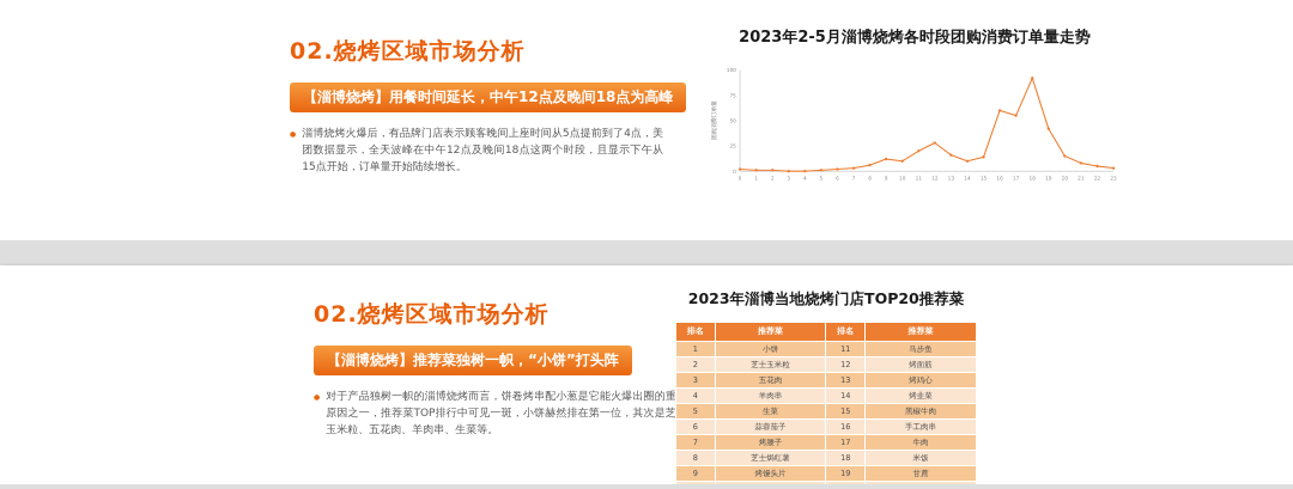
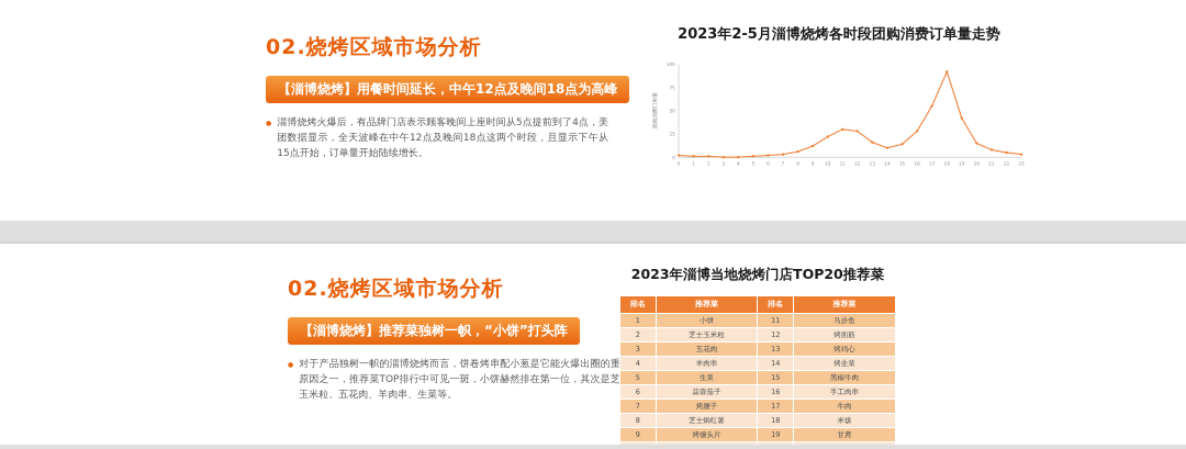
10: 10 -> 20
11: 20 -> 30
16: 60 -> 30
